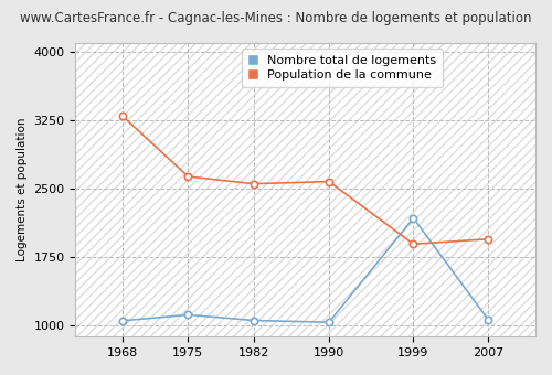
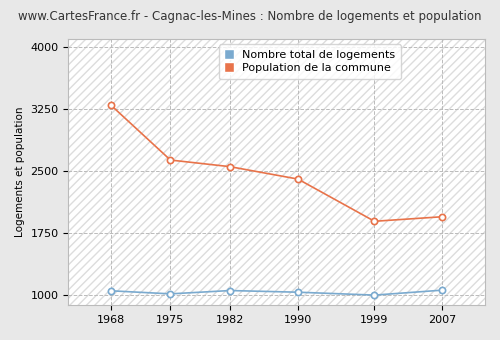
Nombre total de logements/1975: 1120 -> 1020
Population de la commune/1990: 2580 -> 2400
Nombre total de logements/1999: 2180 -> 1000
